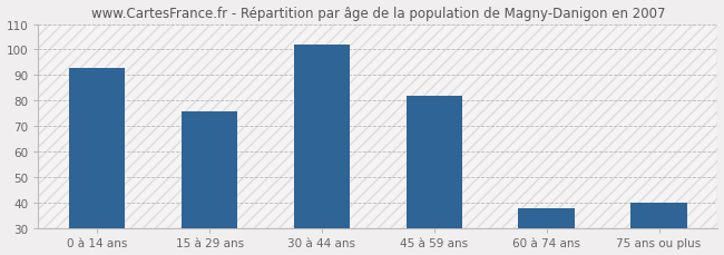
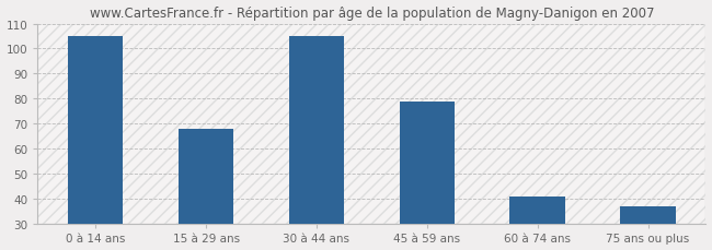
0 à 14 ans: 93 -> 105
15 à 29 ans: 76 -> 68
30 à 44 ans: 102 -> 105
45 à 59 ans: 82 -> 79
60 à 74 ans: 38 -> 41
75 ans ou plus: 40 -> 37
